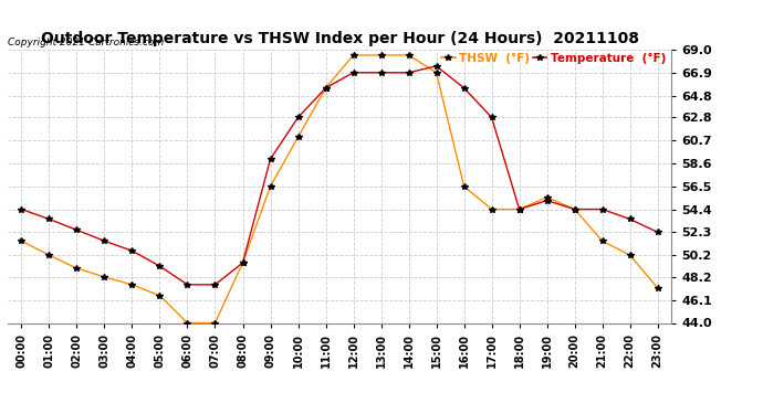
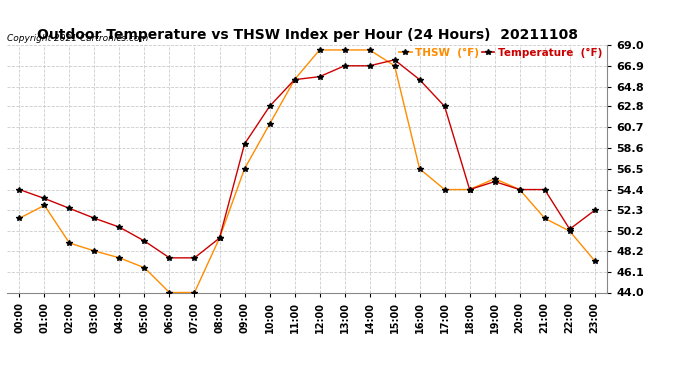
THSW (°F)/01:00: 50.2 -> 52.8
Temperature (°F)/12:00: 66.9 -> 65.8
Temperature (°F)/22:00: 53.5 -> 50.4
